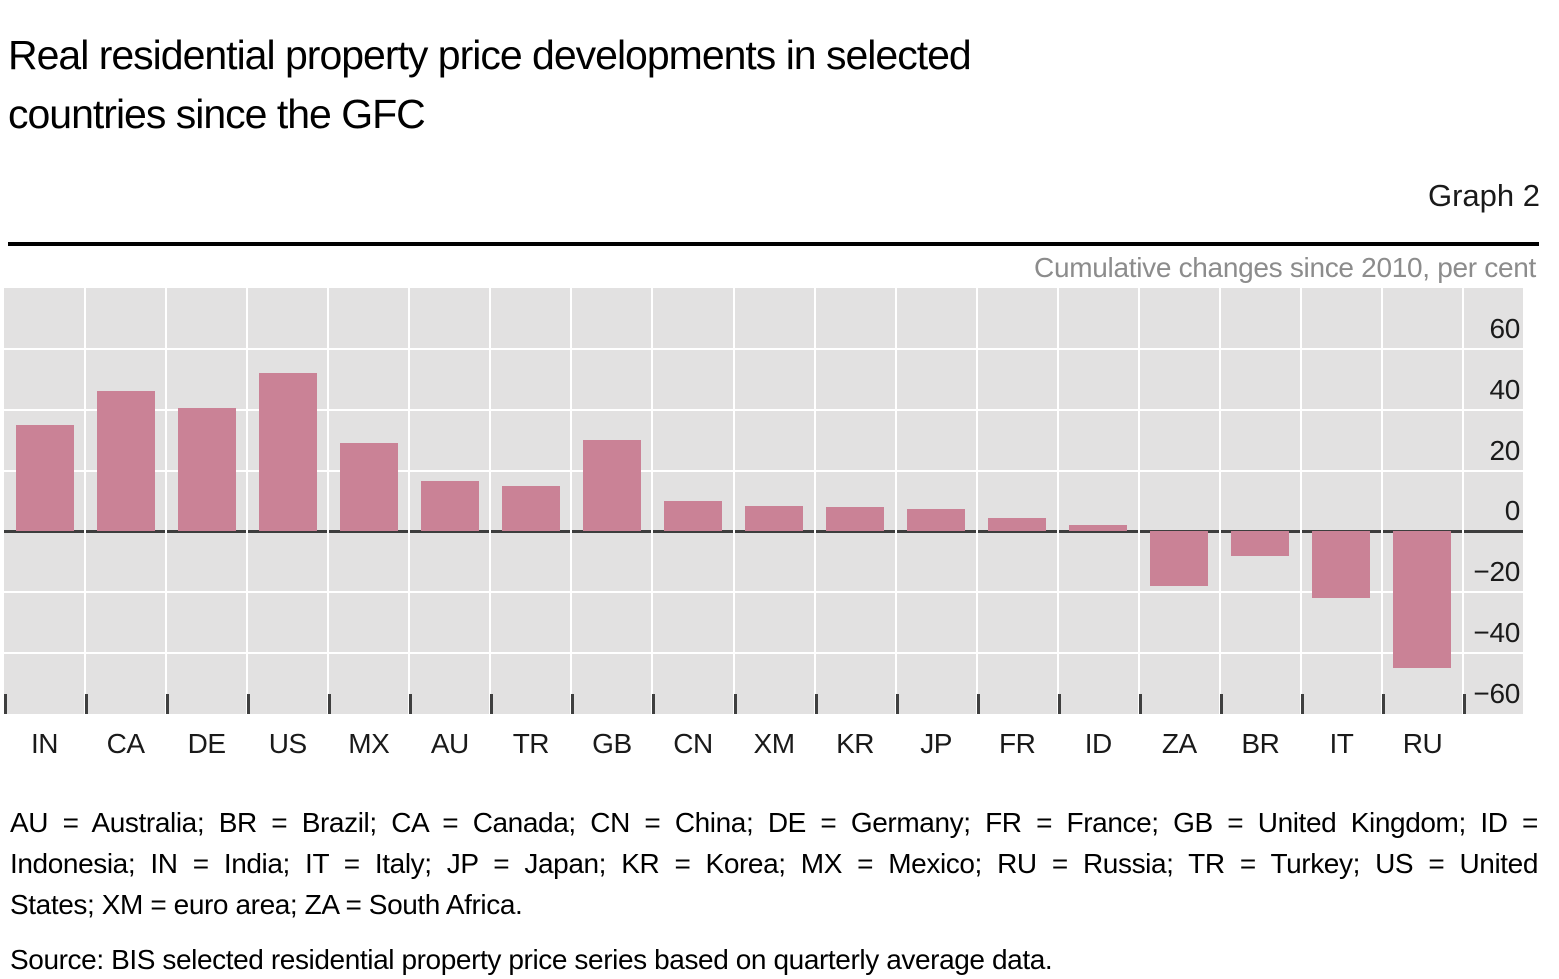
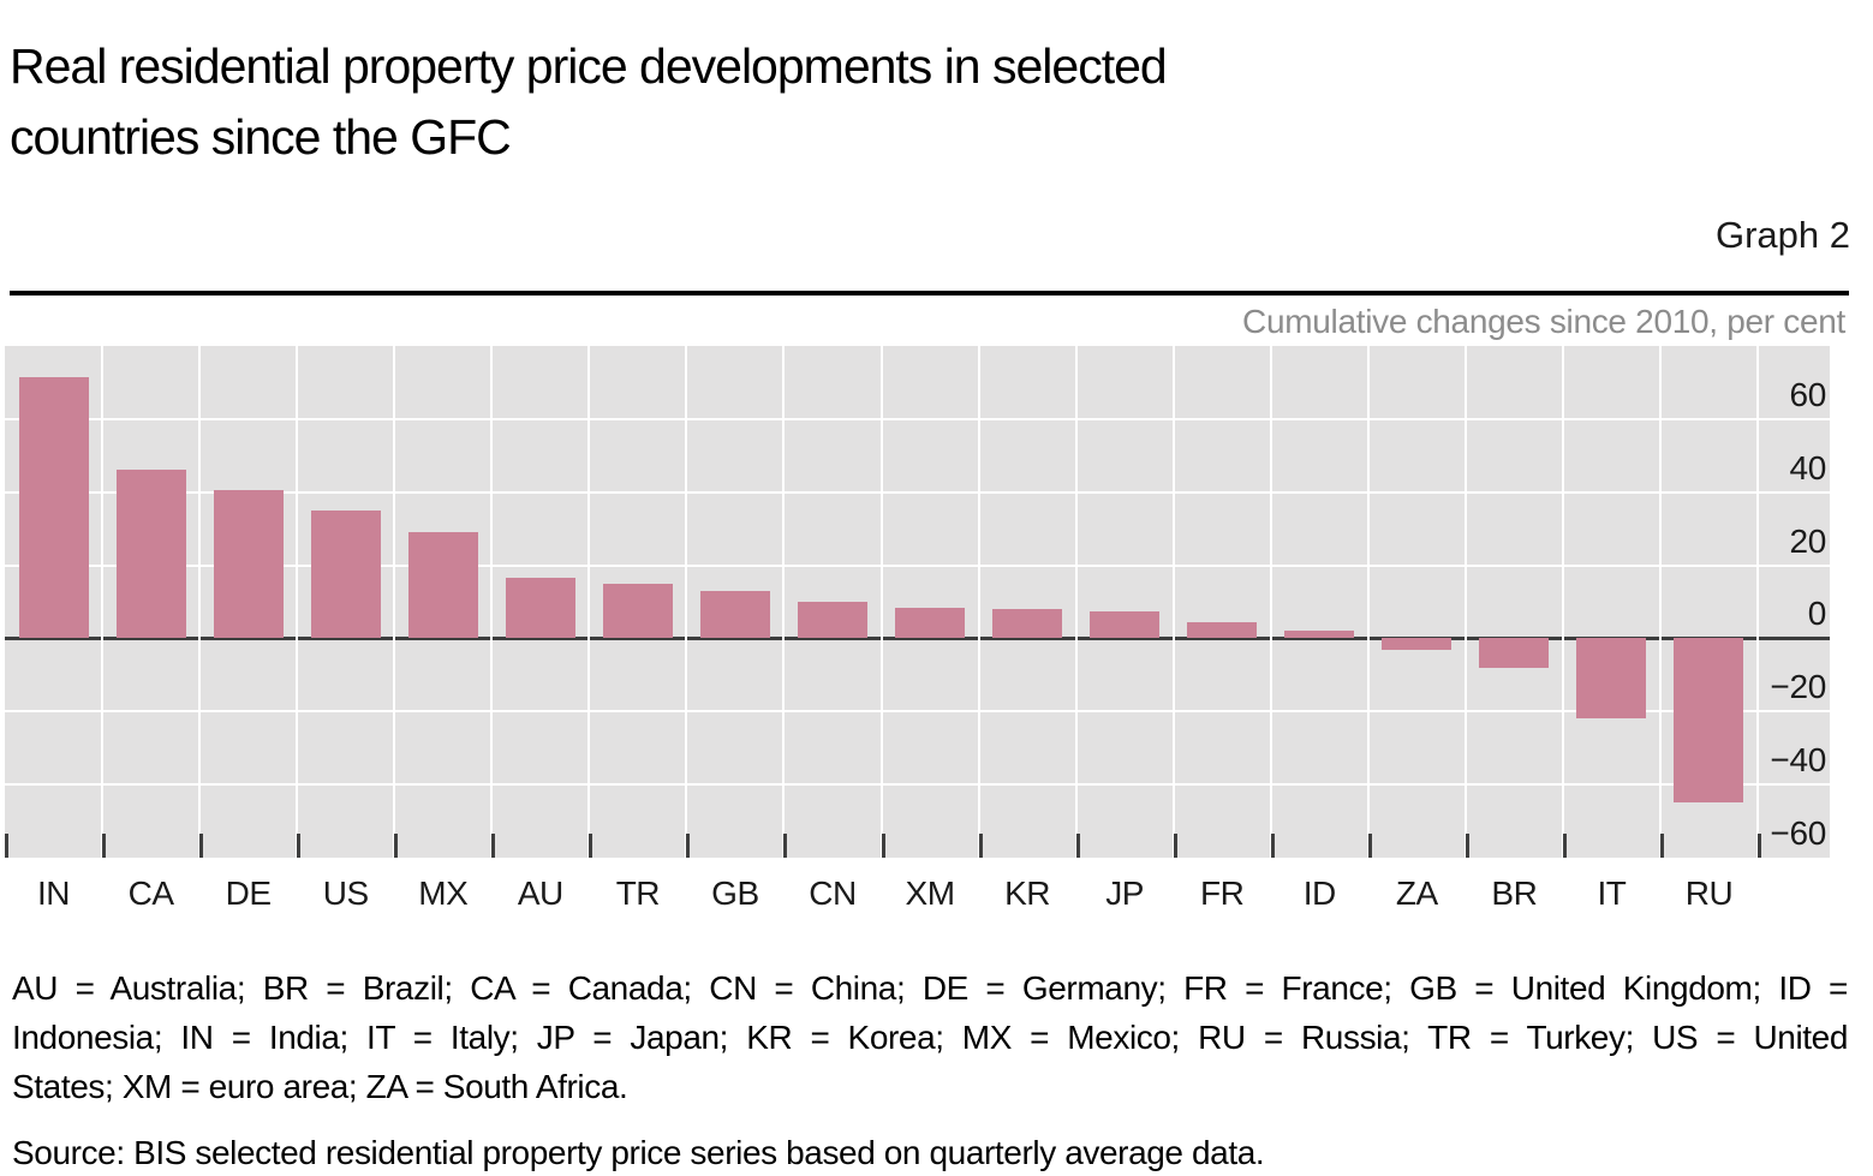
IN: 35 -> 72
US: 52 -> 35
GB: 30 -> 13
ZA: -18 -> -3
